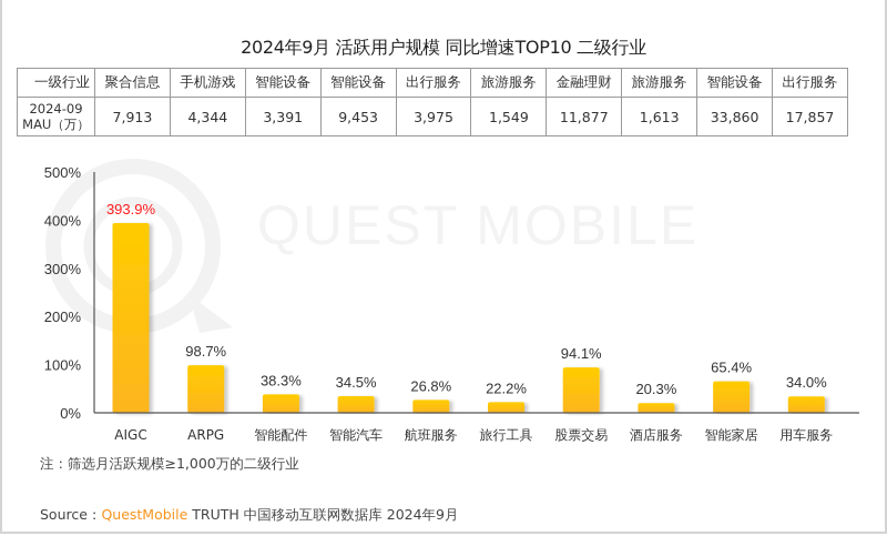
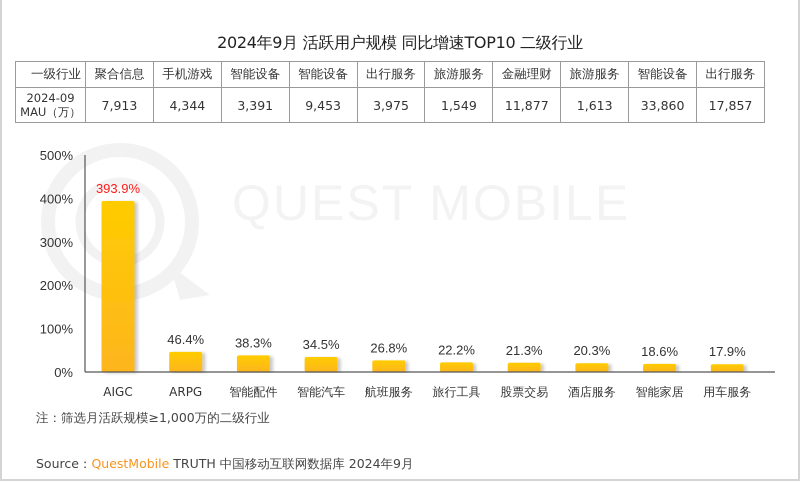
ARPG: 98.7% -> 46.4%
股票交易: 94.1% -> 21.3%
智能家居: 65.4% -> 18.6%
用车服务: 34.0% -> 17.9%
